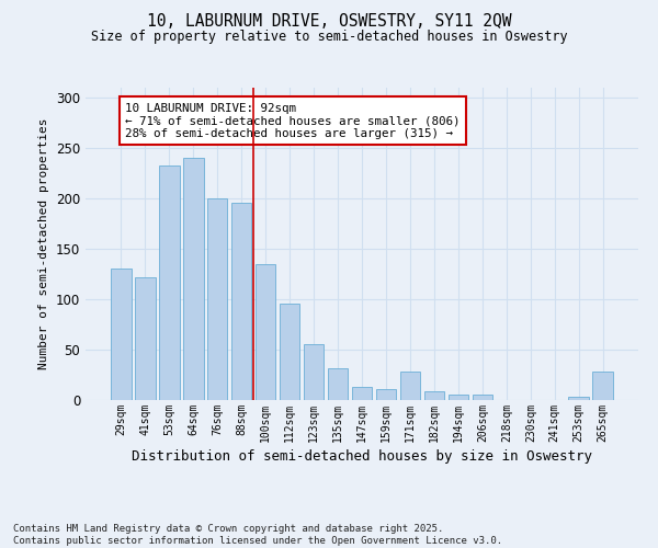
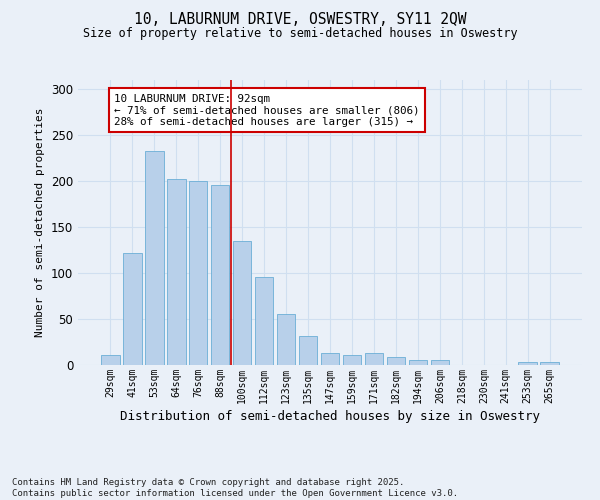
29sqm: 130 -> 11
64sqm: 240 -> 202
171sqm: 28 -> 13
265sqm: 28 -> 3
